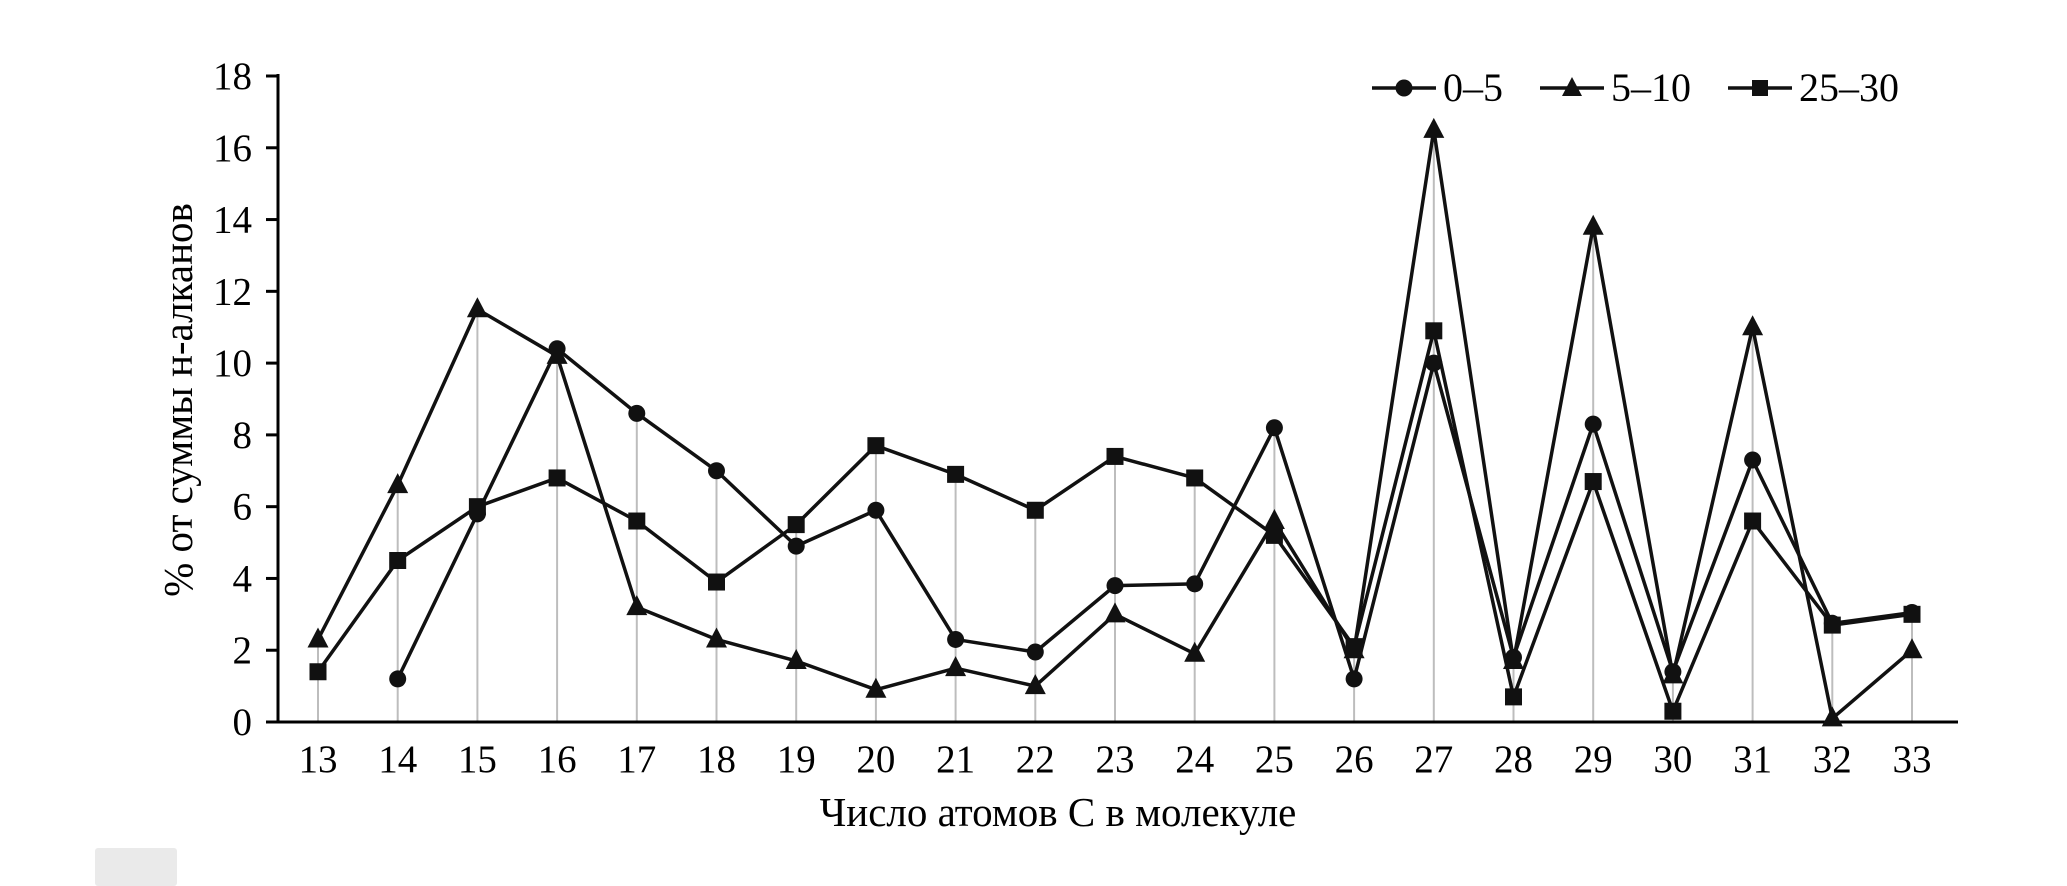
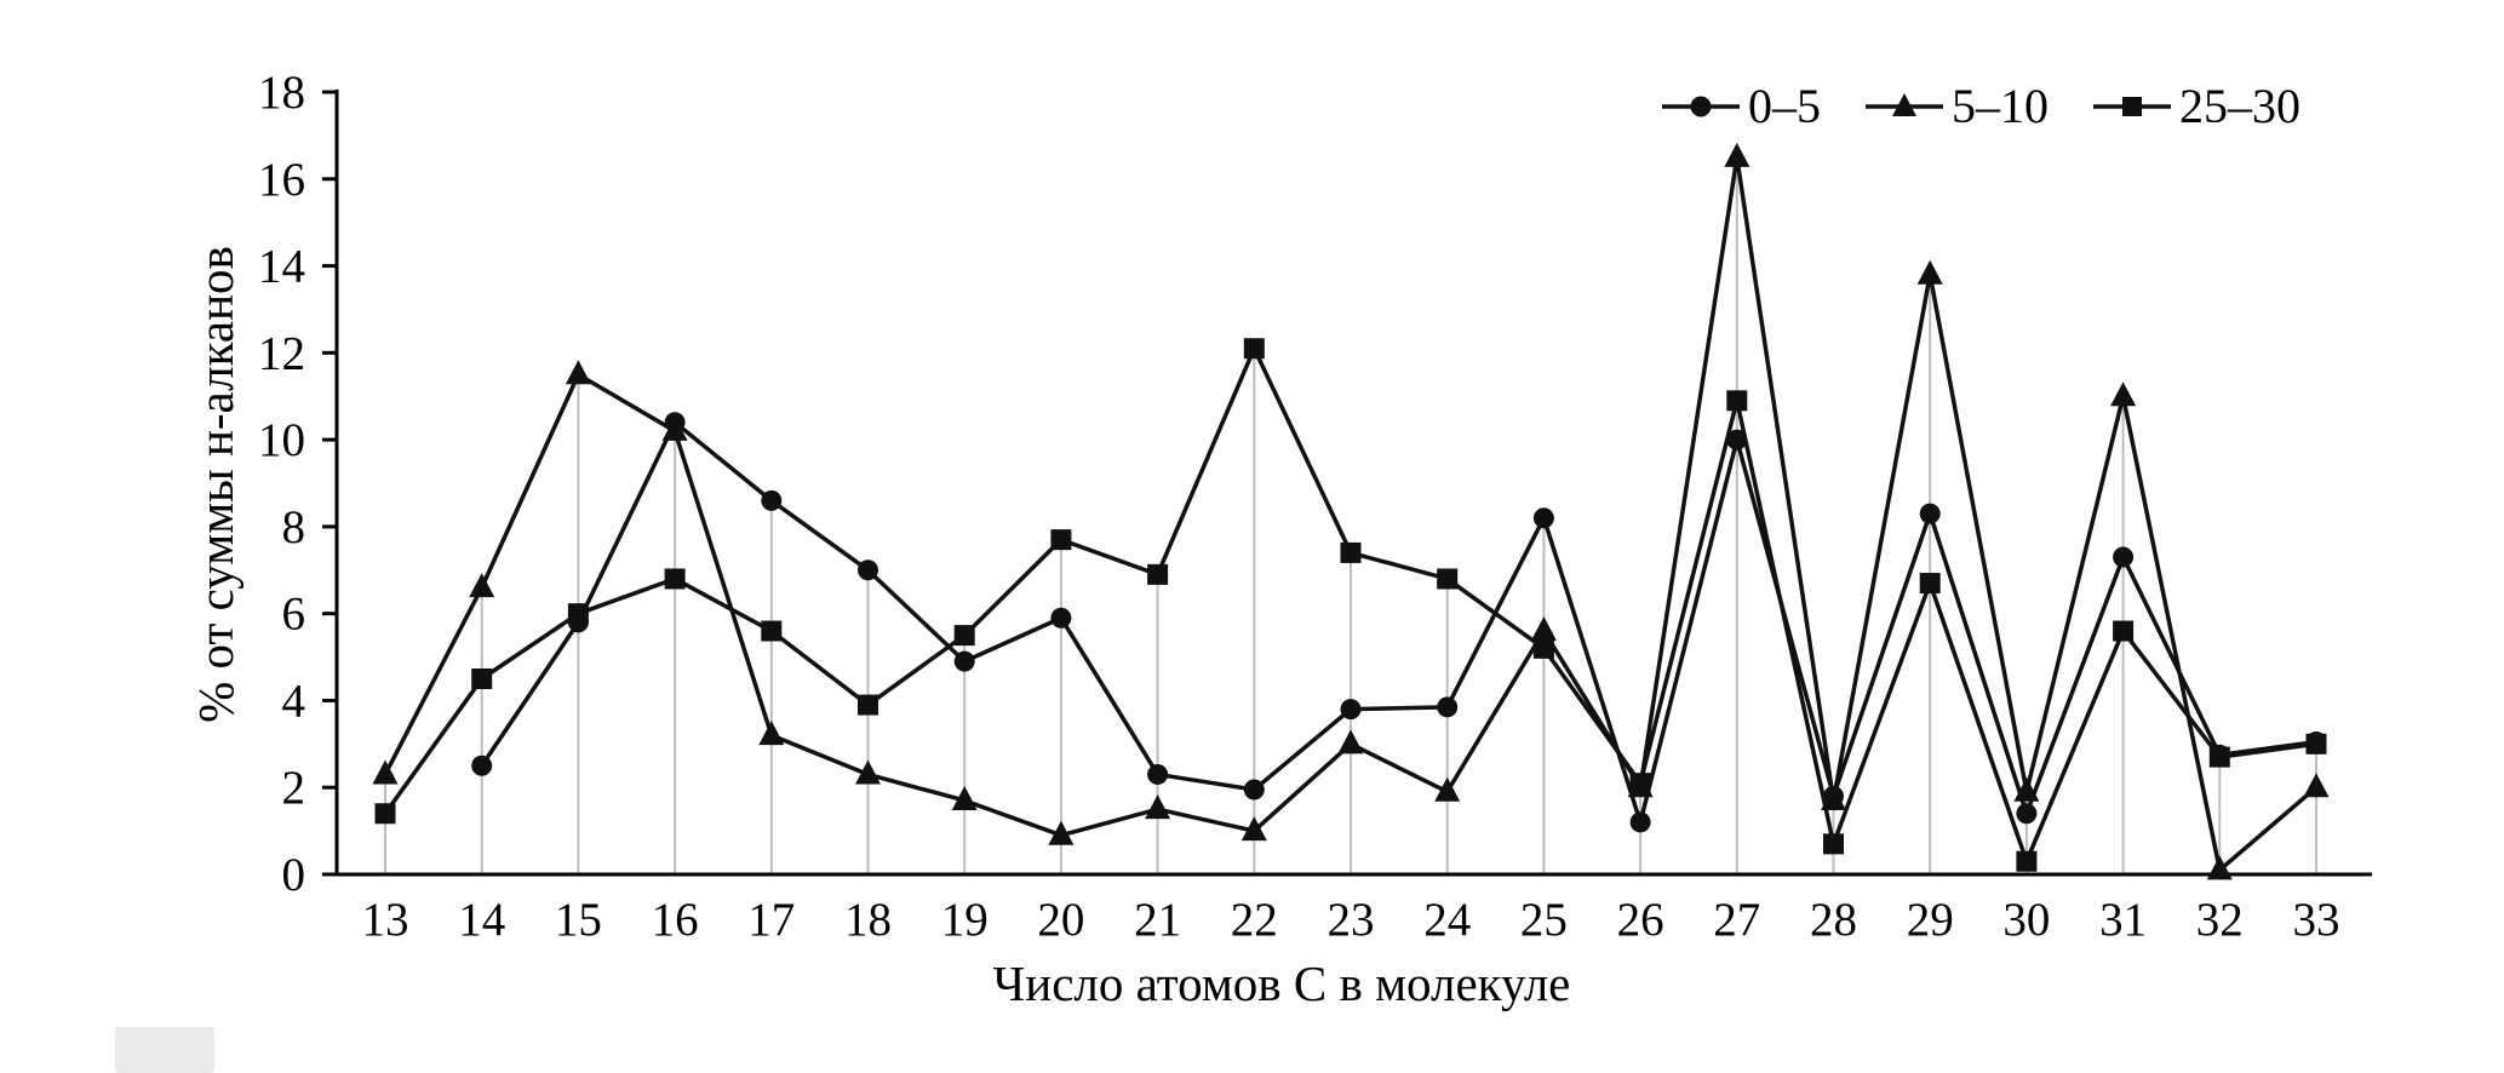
0–5/14: 1.2 -> 2.5
25–30/22: 5.9 -> 12.1
5–10/30: 1.3 -> 1.9
